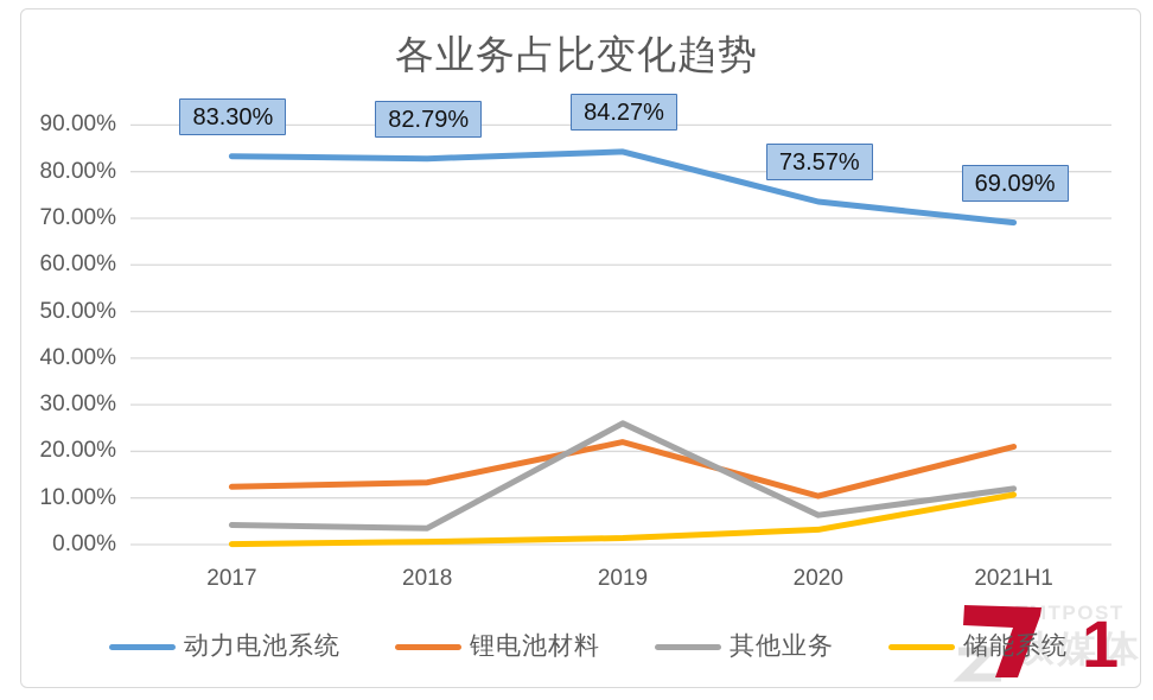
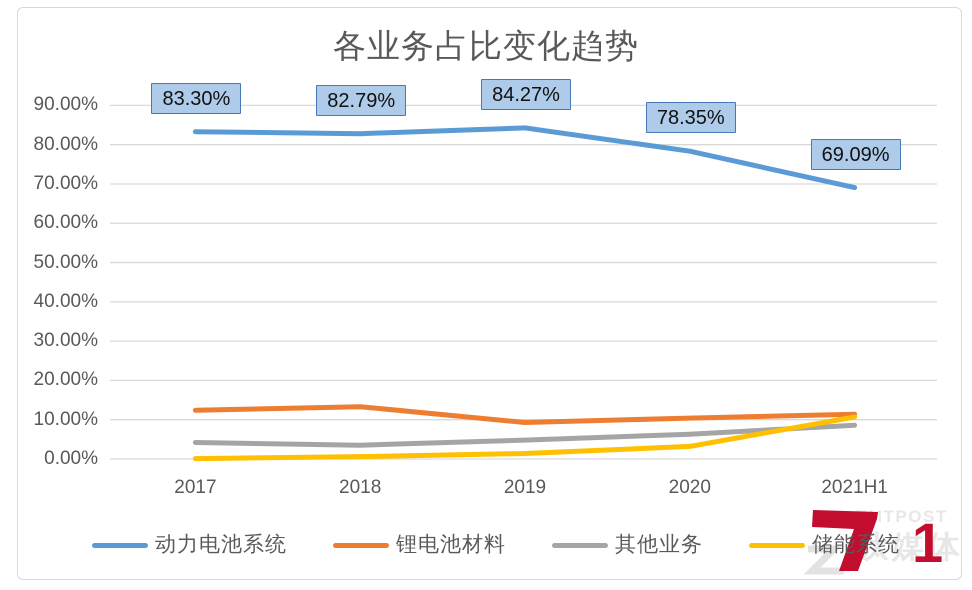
锂电池材料/2019: 22% -> 9%
其他业务/2019: 26% -> 5%
动力电池系统/2020: 73.57% -> 78.35%
锂电池材料/2021H1: 21% -> 11%
其他业务/2021H1: 12% -> 9%
